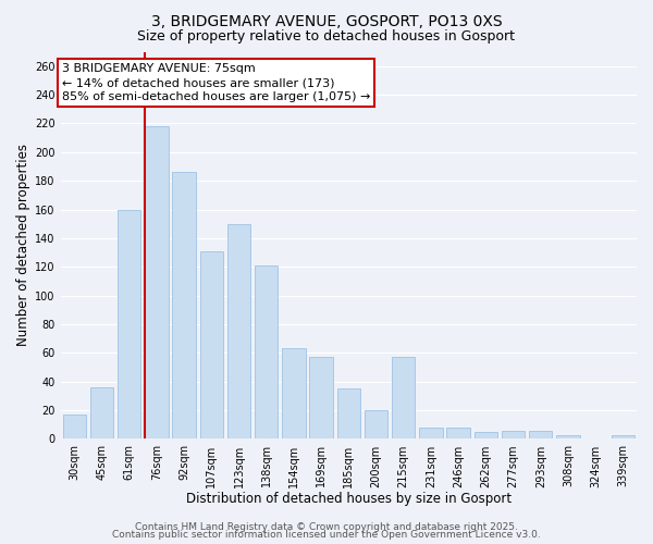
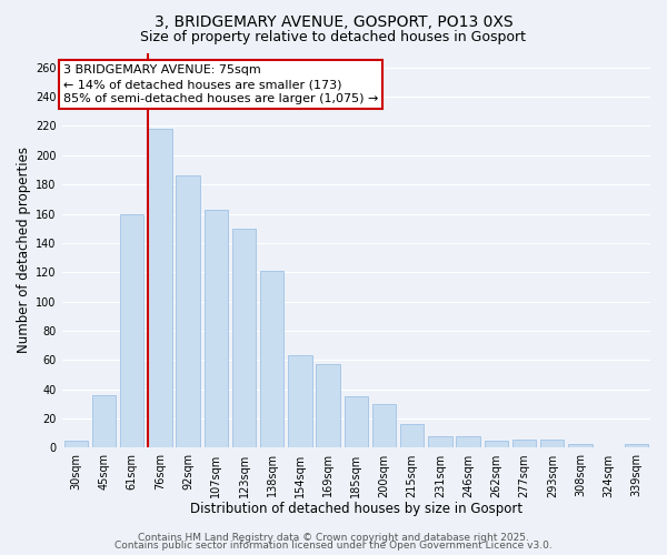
30sqm: 17 -> 5
107sqm: 131 -> 163
200sqm: 20 -> 30
215sqm: 57 -> 16
